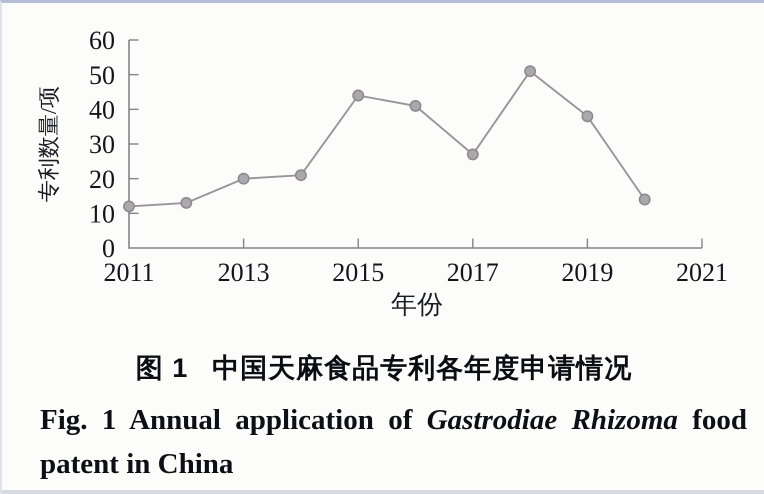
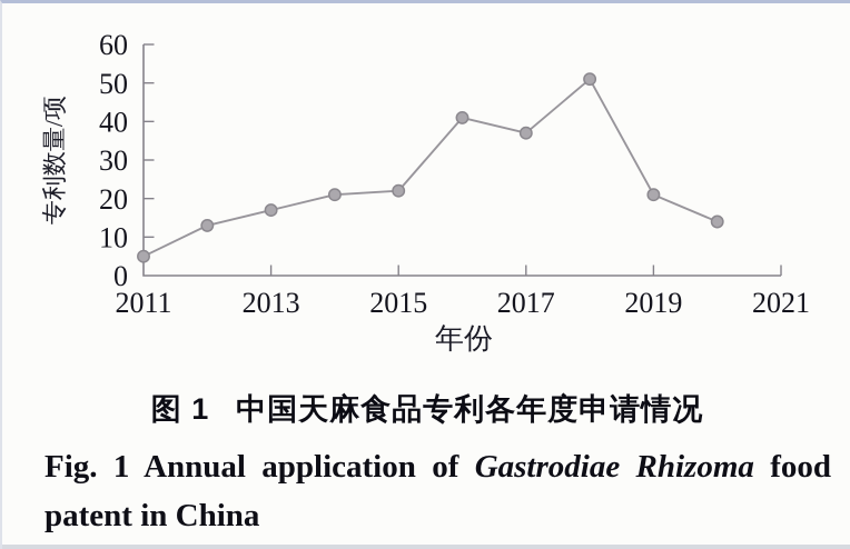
2011: 12 -> 5
2013: 20 -> 17
2015: 44 -> 22
2017: 27 -> 37
2019: 38 -> 21
